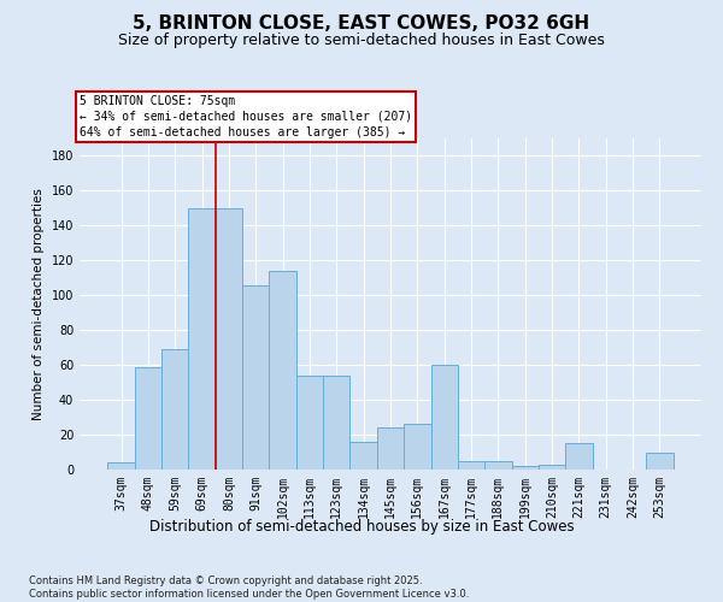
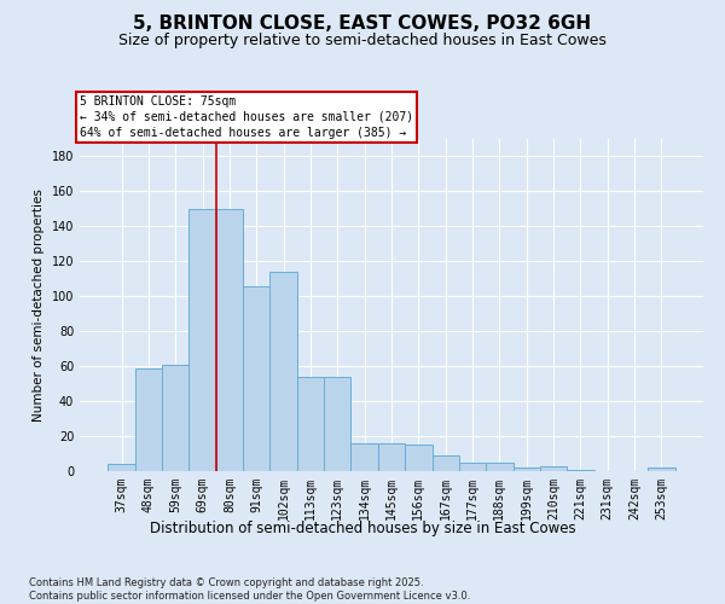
59sqm: 69 -> 61
145sqm: 24 -> 16
156sqm: 26 -> 15
167sqm: 60 -> 9
221sqm: 15 -> 1
253sqm: 10 -> 2
